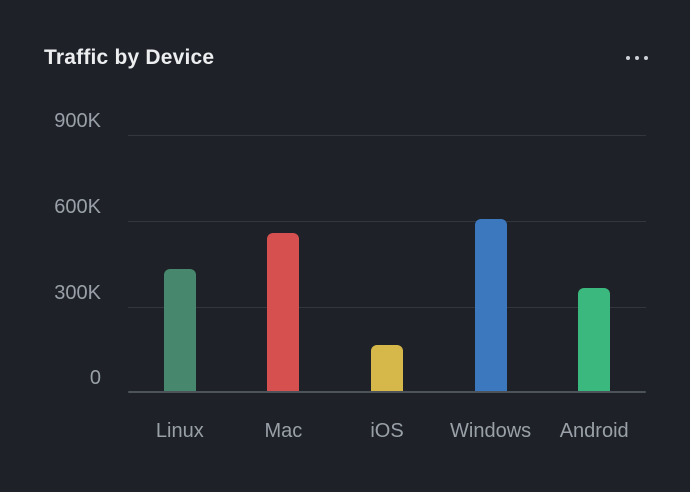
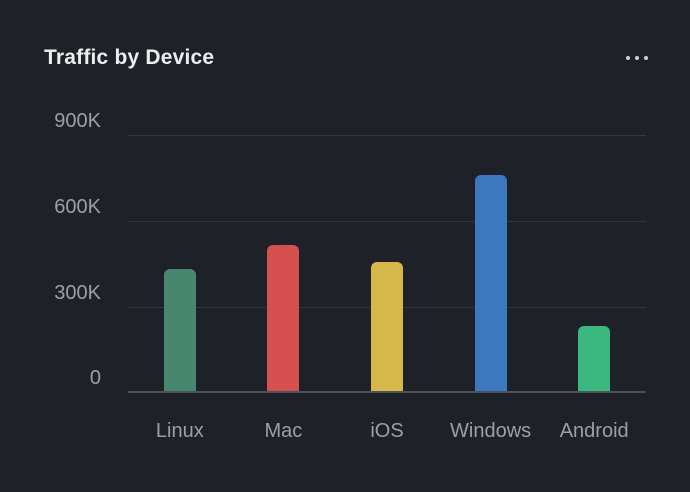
Mac: 550K -> 510K
iOS: 160K -> 450K
Windows: 600K -> 760K
Android: 360K -> 220K
